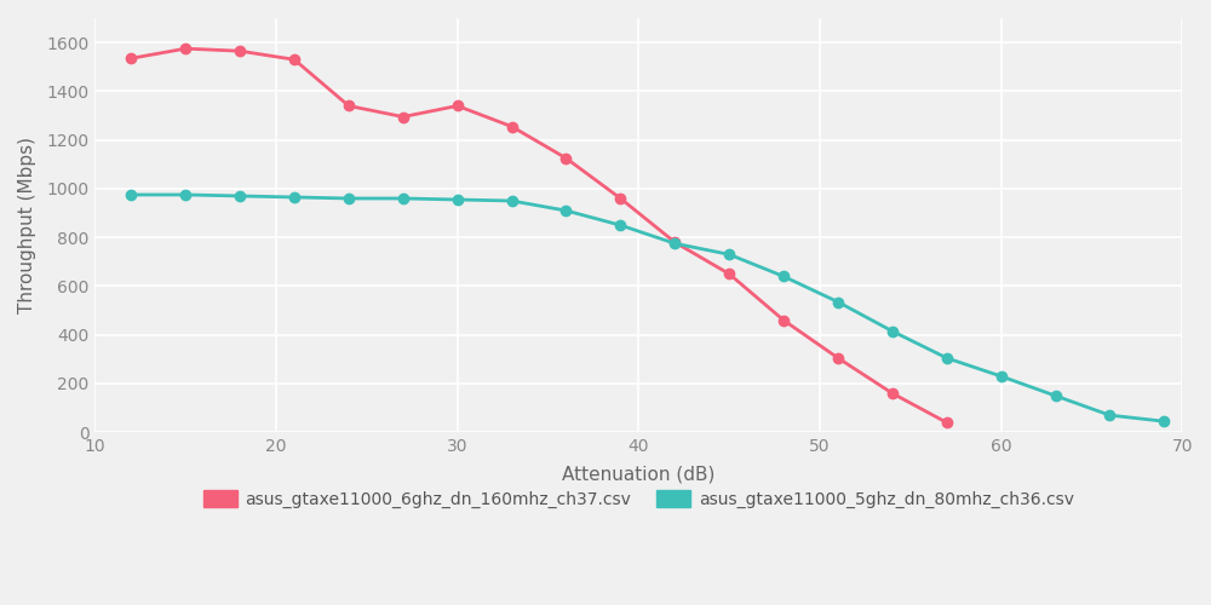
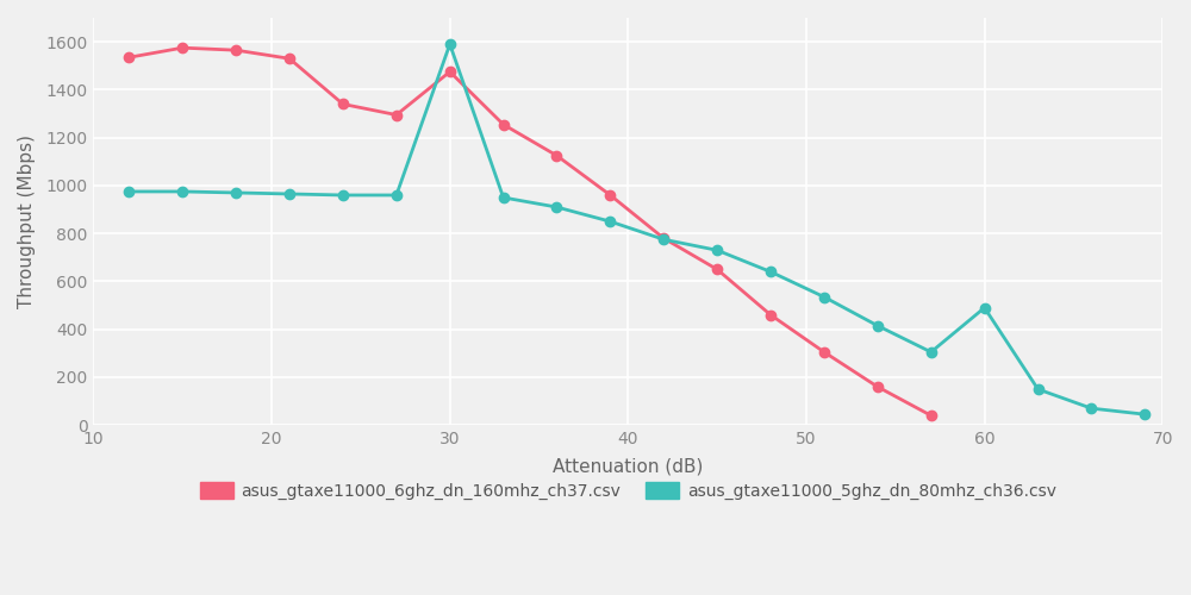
asus_gtaxe11000_6ghz_dn_160mhz_ch37.csv/30: 1340 -> 1475
asus_gtaxe11000_5ghz_dn_80mhz_ch36.csv/30: 955 -> 1590
asus_gtaxe11000_5ghz_dn_80mhz_ch36.csv/60: 230 -> 490
